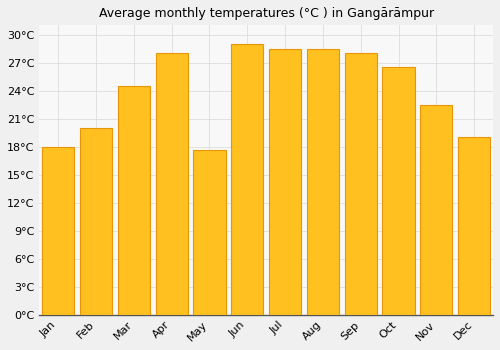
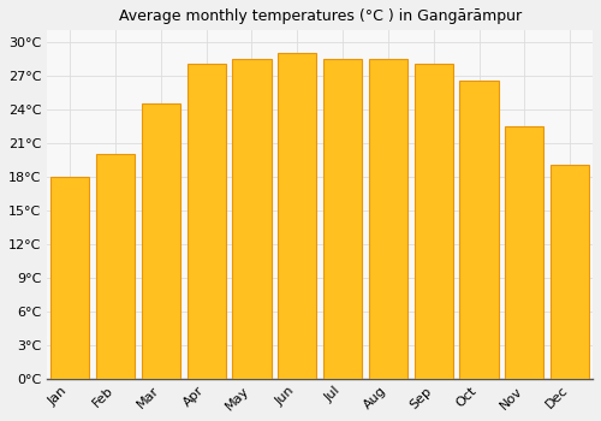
May: 17.6°C -> 28.5°C
